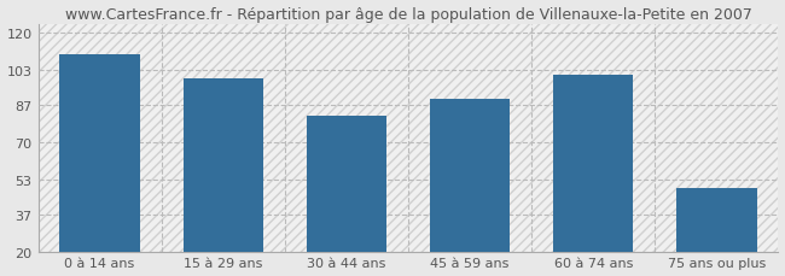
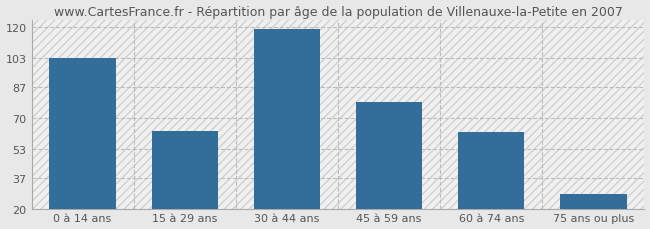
0 à 14 ans: 110 -> 103
15 à 29 ans: 99 -> 63
30 à 44 ans: 82 -> 119
45 à 59 ans: 90 -> 79
60 à 74 ans: 101 -> 62
75 ans ou plus: 49 -> 28
